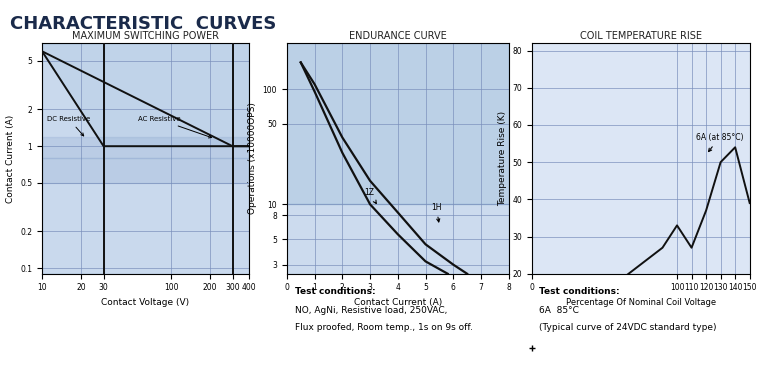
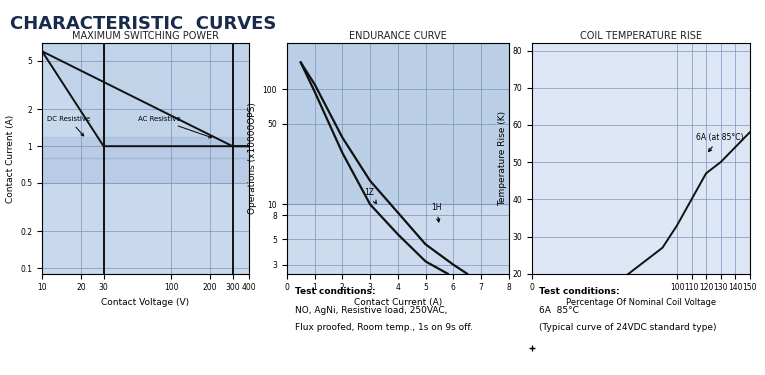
COIL TEMPERATURE RISE/110: 27 -> 40
COIL TEMPERATURE RISE/120: 37 -> 47
COIL TEMPERATURE RISE/150: 39 -> 58
